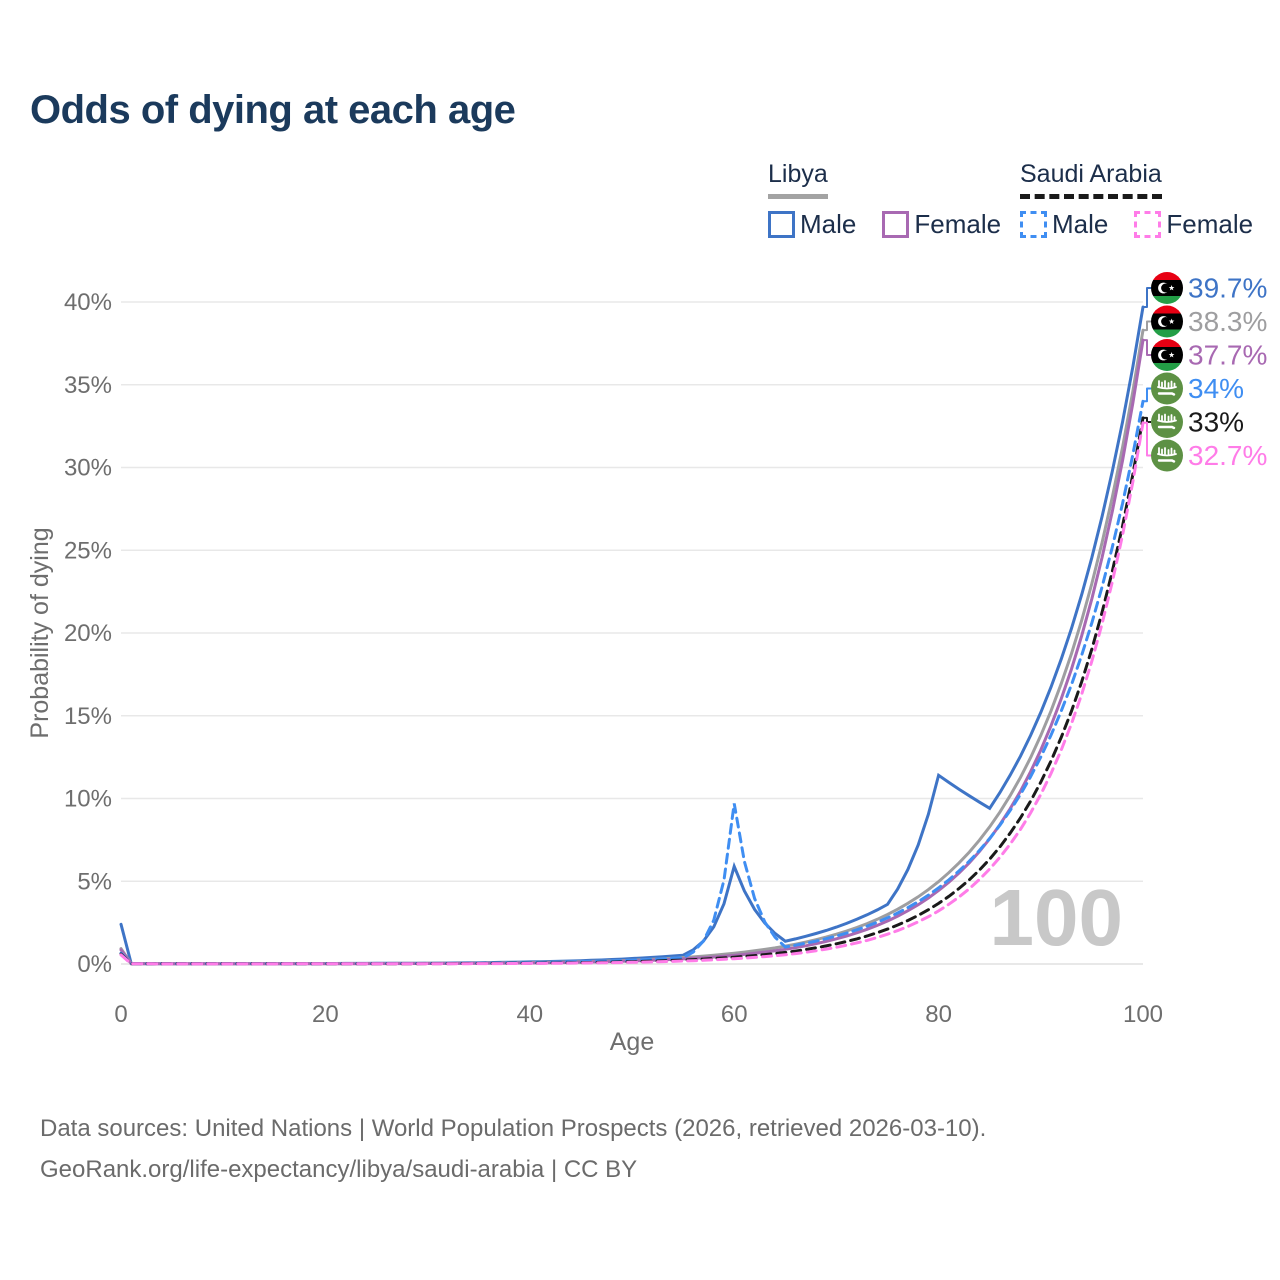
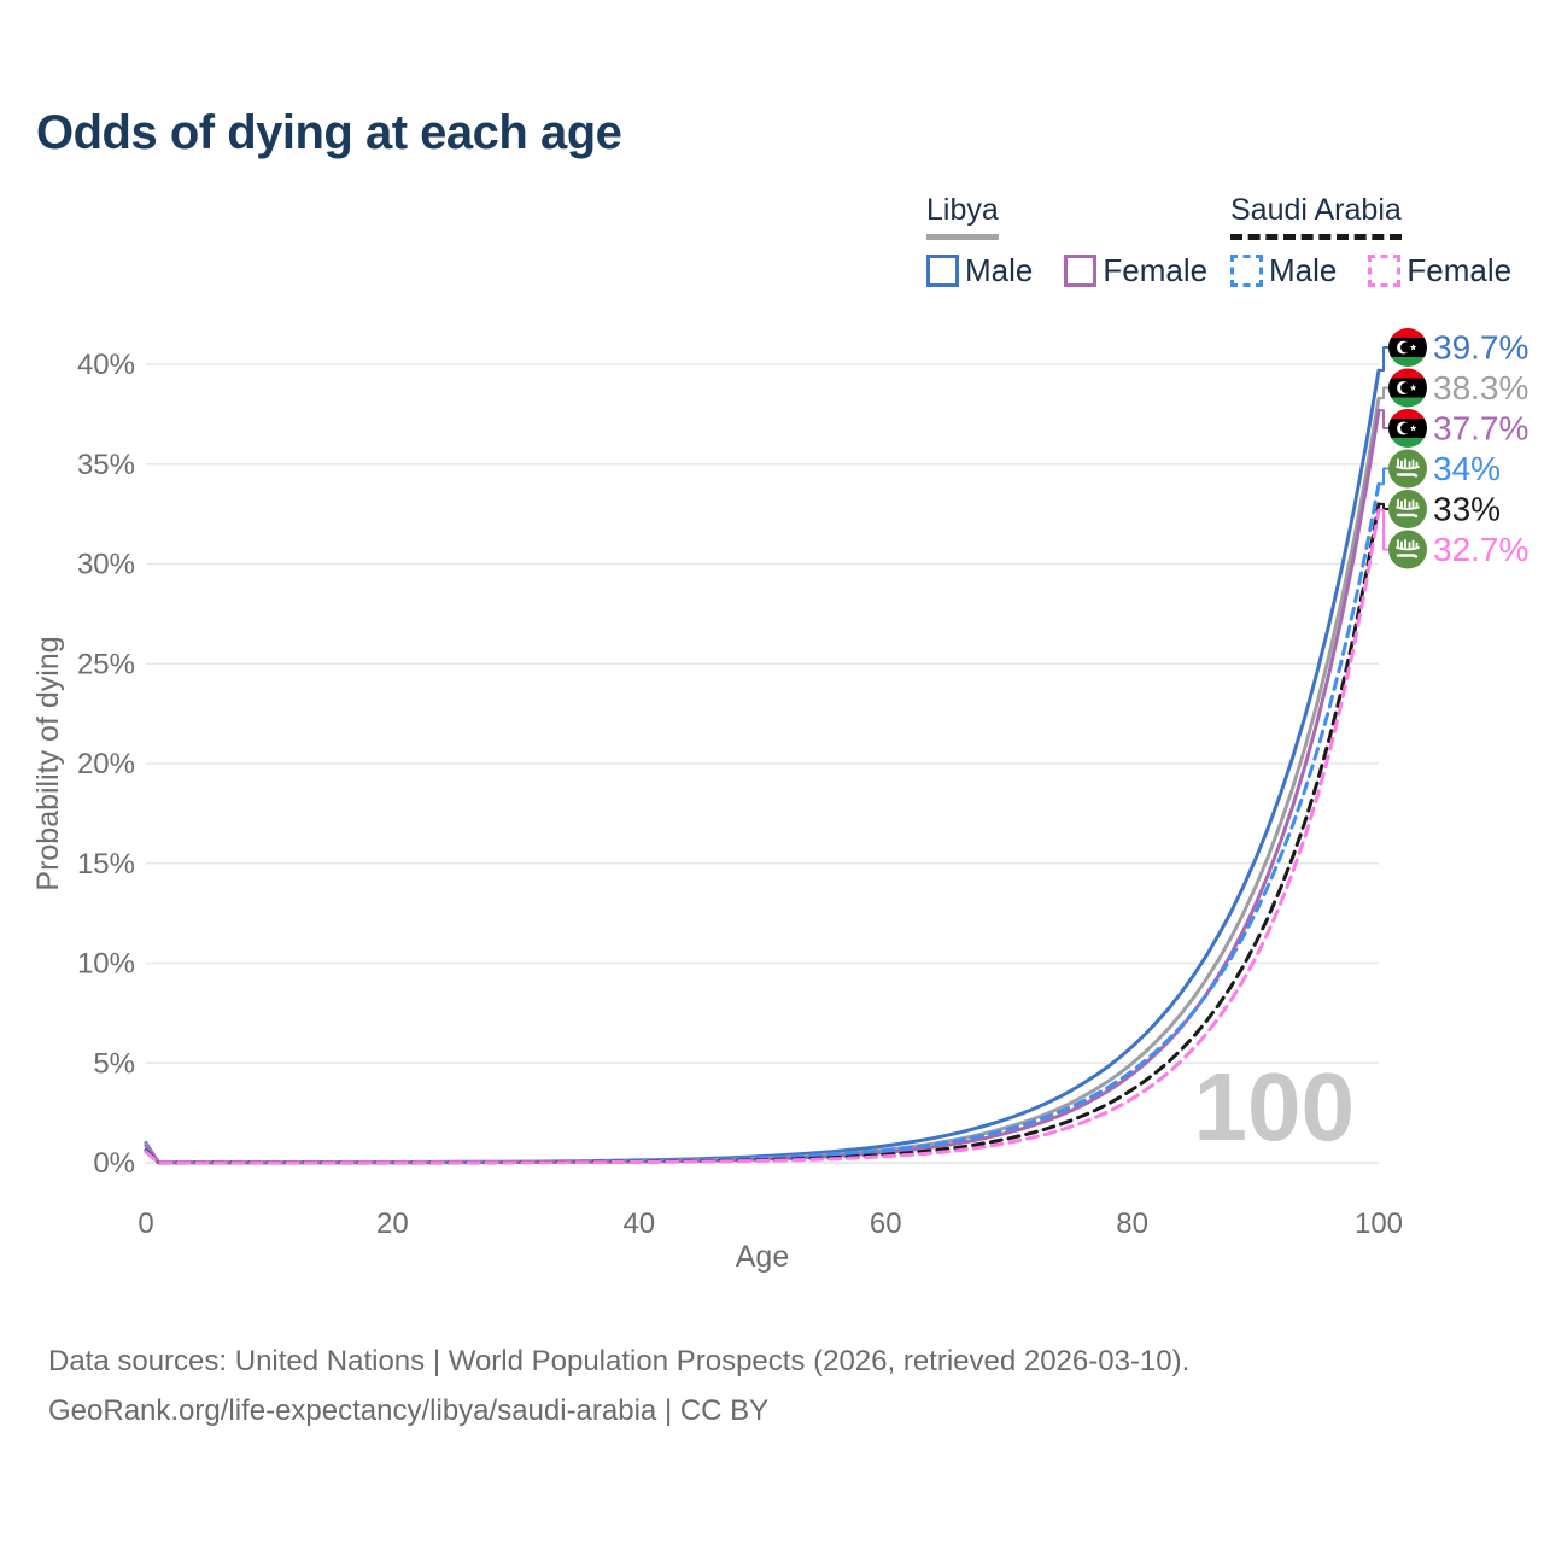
Libya Male/0: 2.4% -> 1.0%
Libya Male/60: 5.9% -> 0.8%
Saudi Arabia Male/60: 9.7% -> 0.6%
Libya Male/80: 11.4% -> 5.8%
